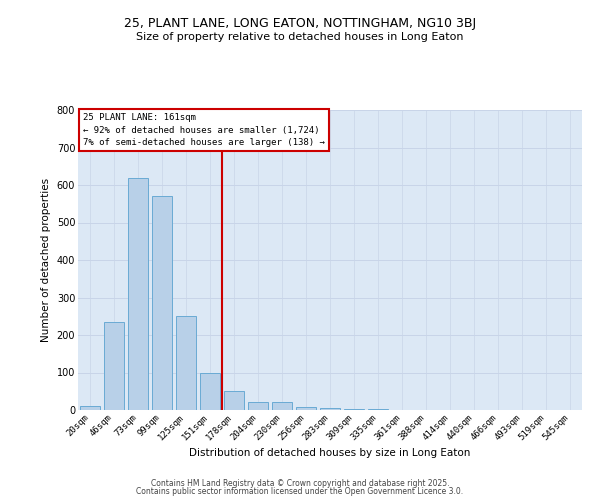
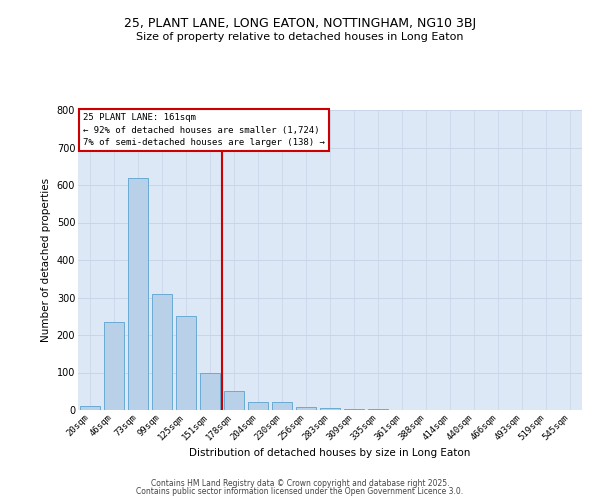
99sqm: 570 -> 310
